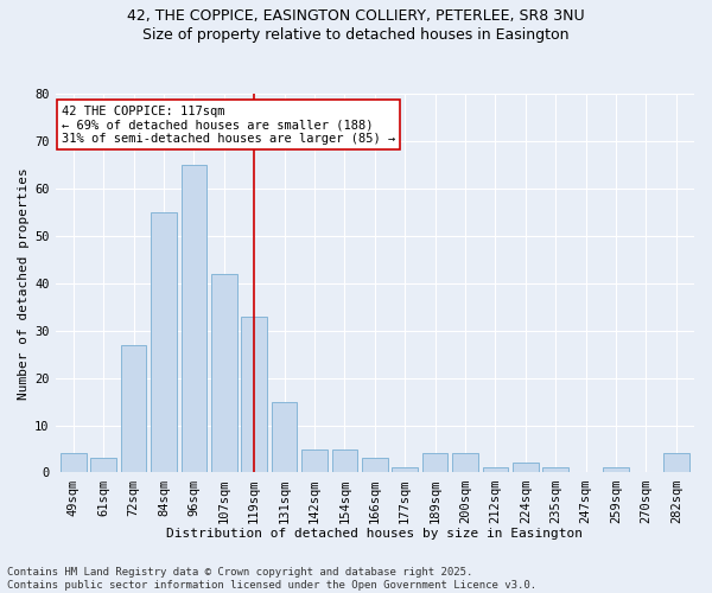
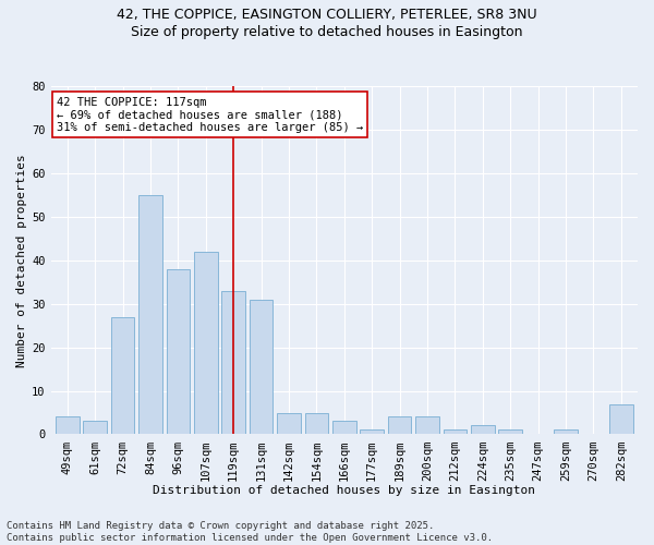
96sqm: 65 -> 38
131sqm: 15 -> 31
282sqm: 4 -> 7
